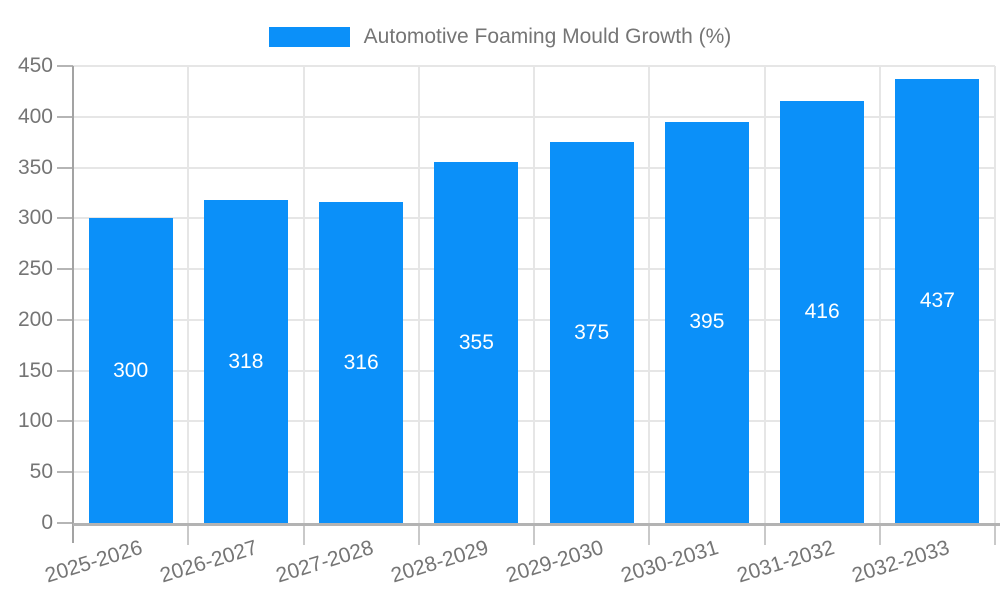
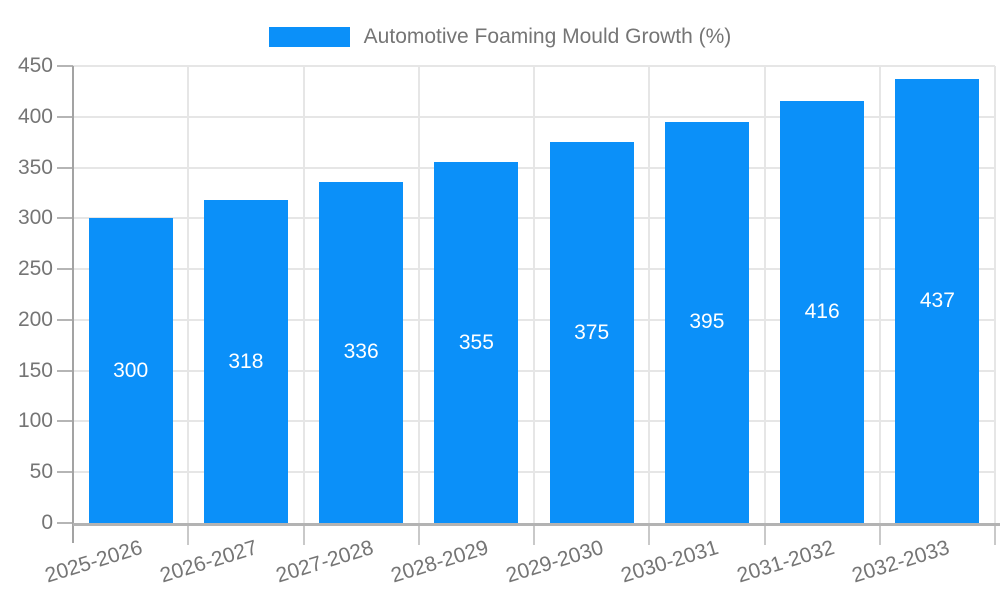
2027-2028: 316 -> 336
